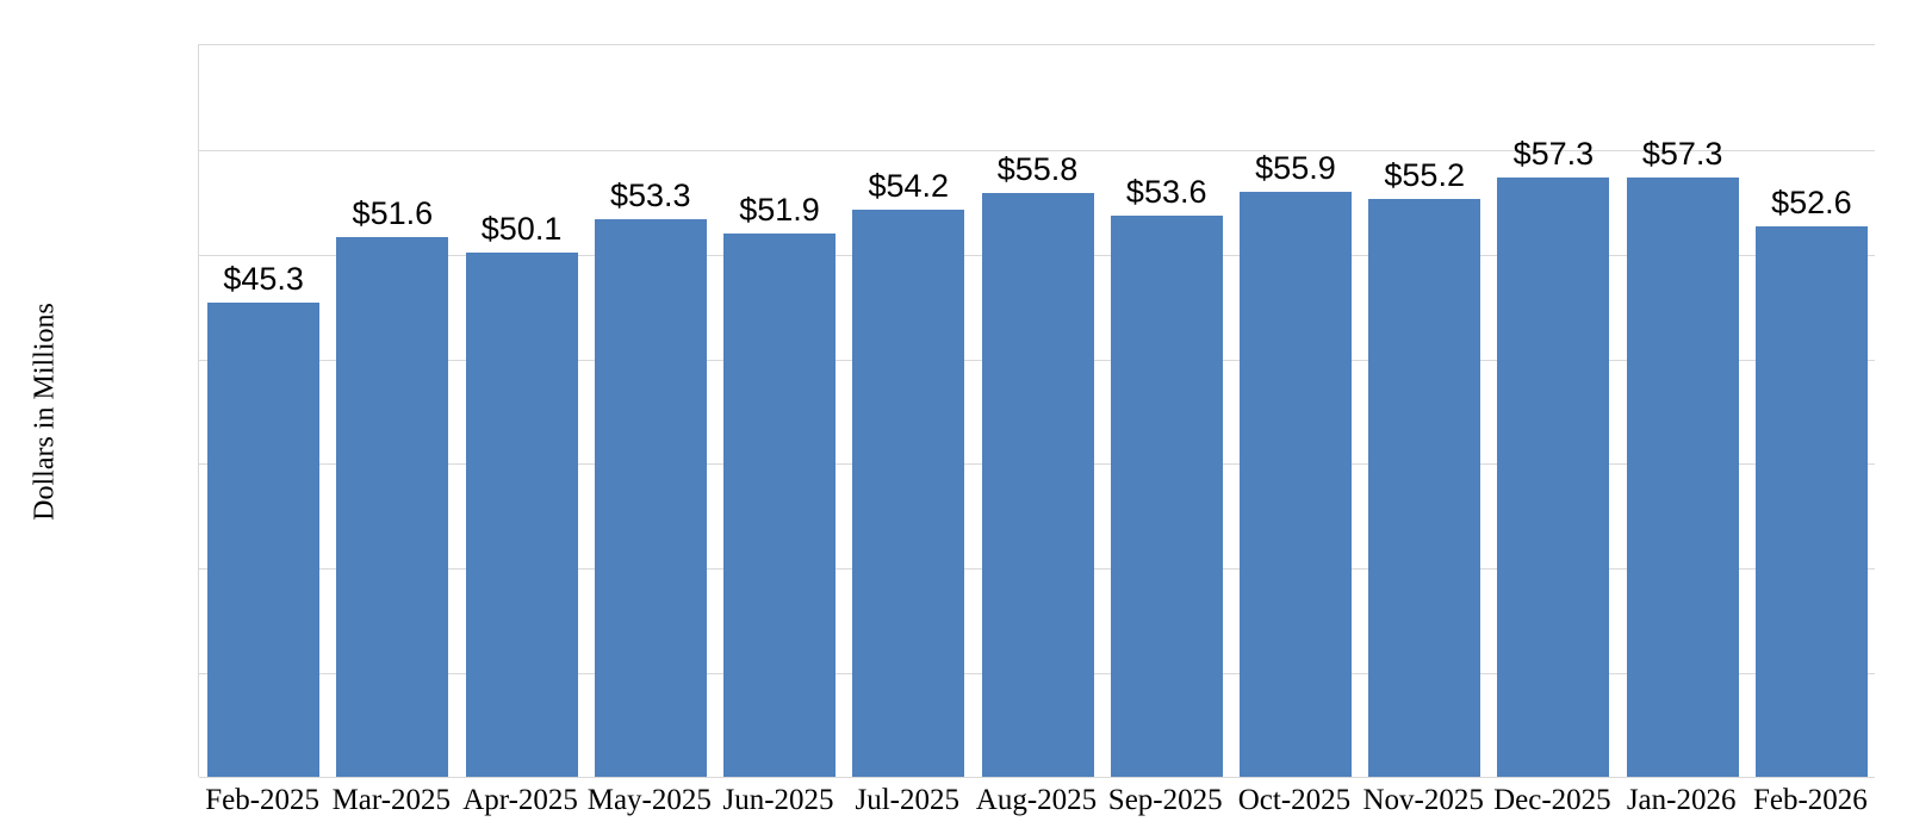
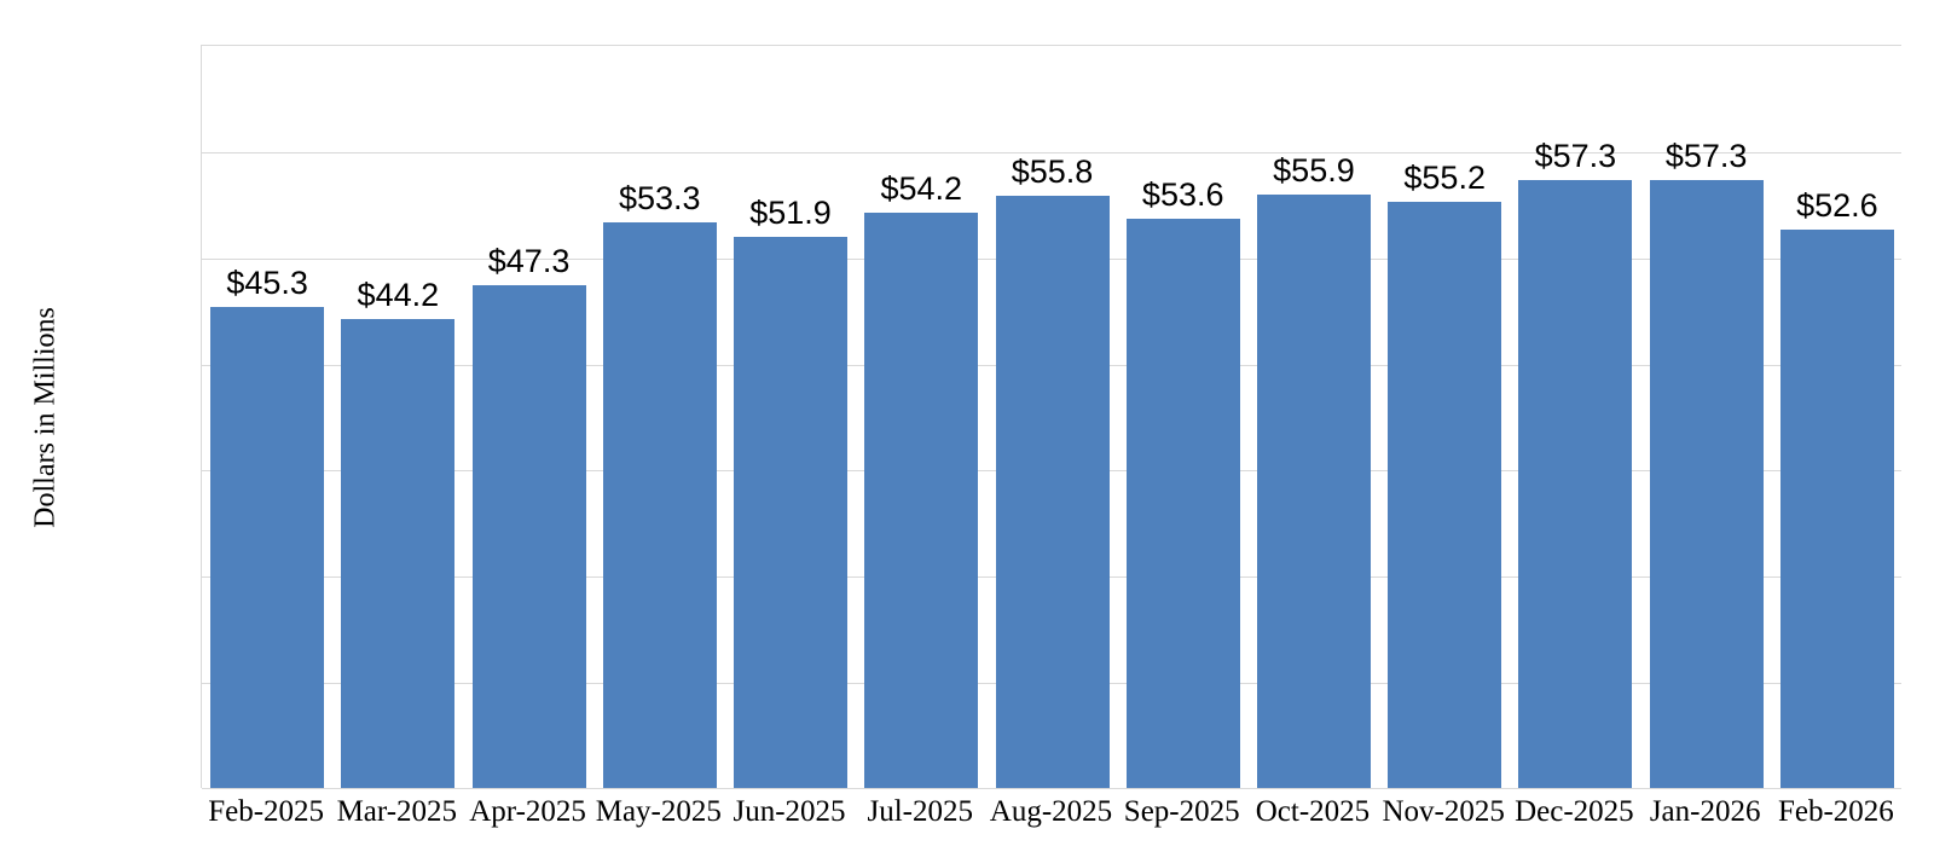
Mar-2025: $51.6 -> $44.2
Apr-2025: $50.1 -> $47.3
